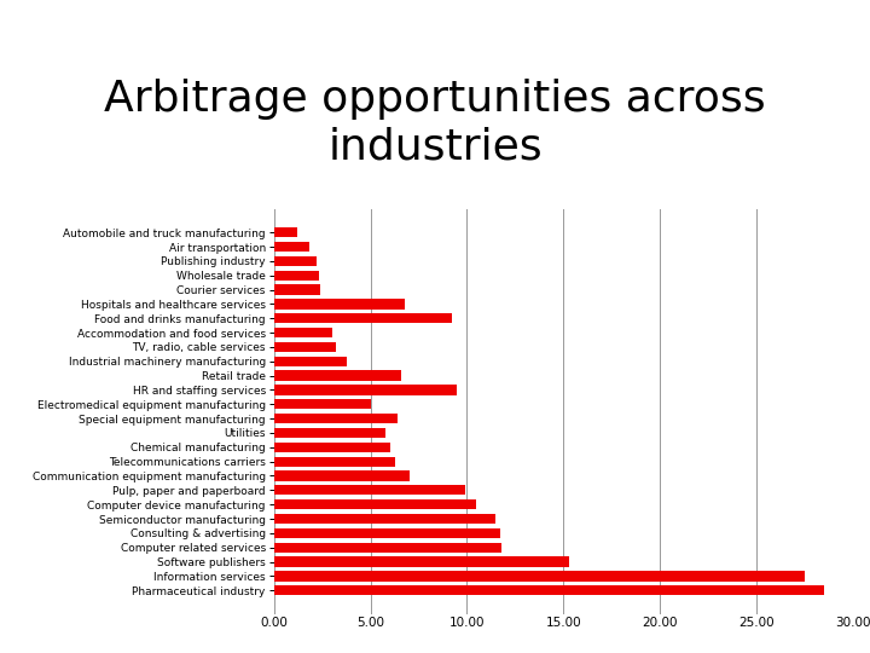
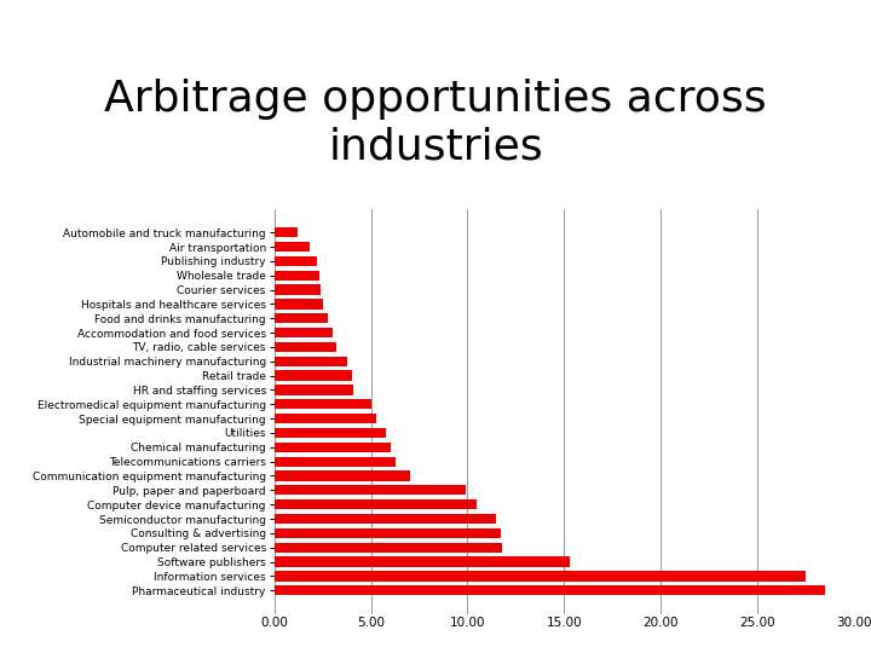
Hospitals and healthcare services: 6.8 -> 2.5
Food and drinks manufacturing: 9.2 -> 2.8
Retail trade: 6.6 -> 4.0
HR and staffing services: 9.5 -> 4.1
Special equipment manufacturing: 6.4 -> 5.3
